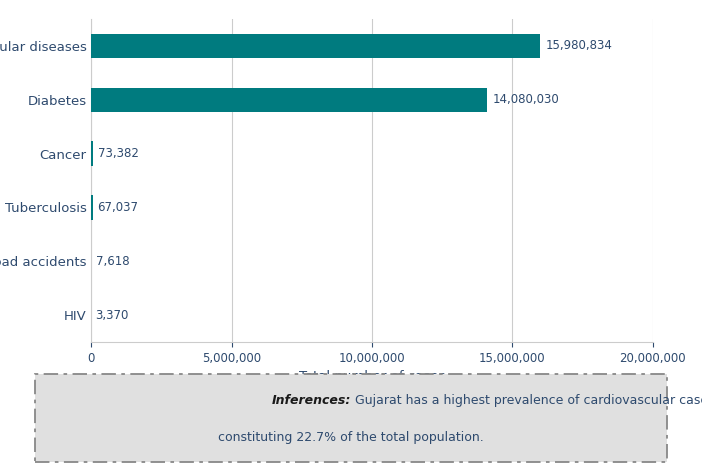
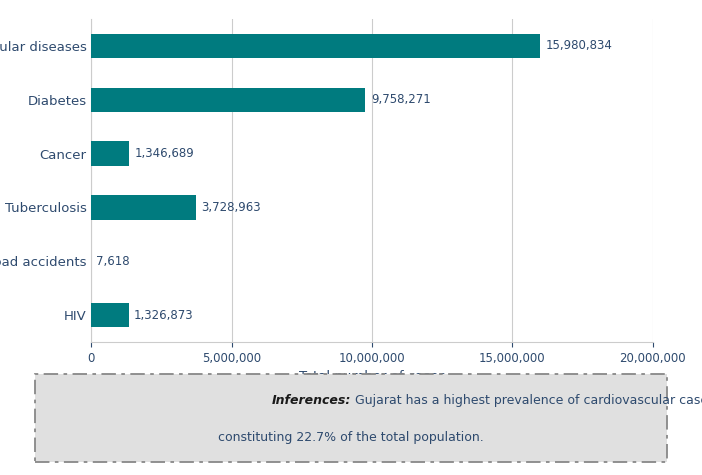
Diabetes: 14,080,030 -> 9,758,271
Cancer: 73,382 -> 1,346,689
Tuberculosis: 67,037 -> 3,728,963
HIV: 3,370 -> 1,326,873
